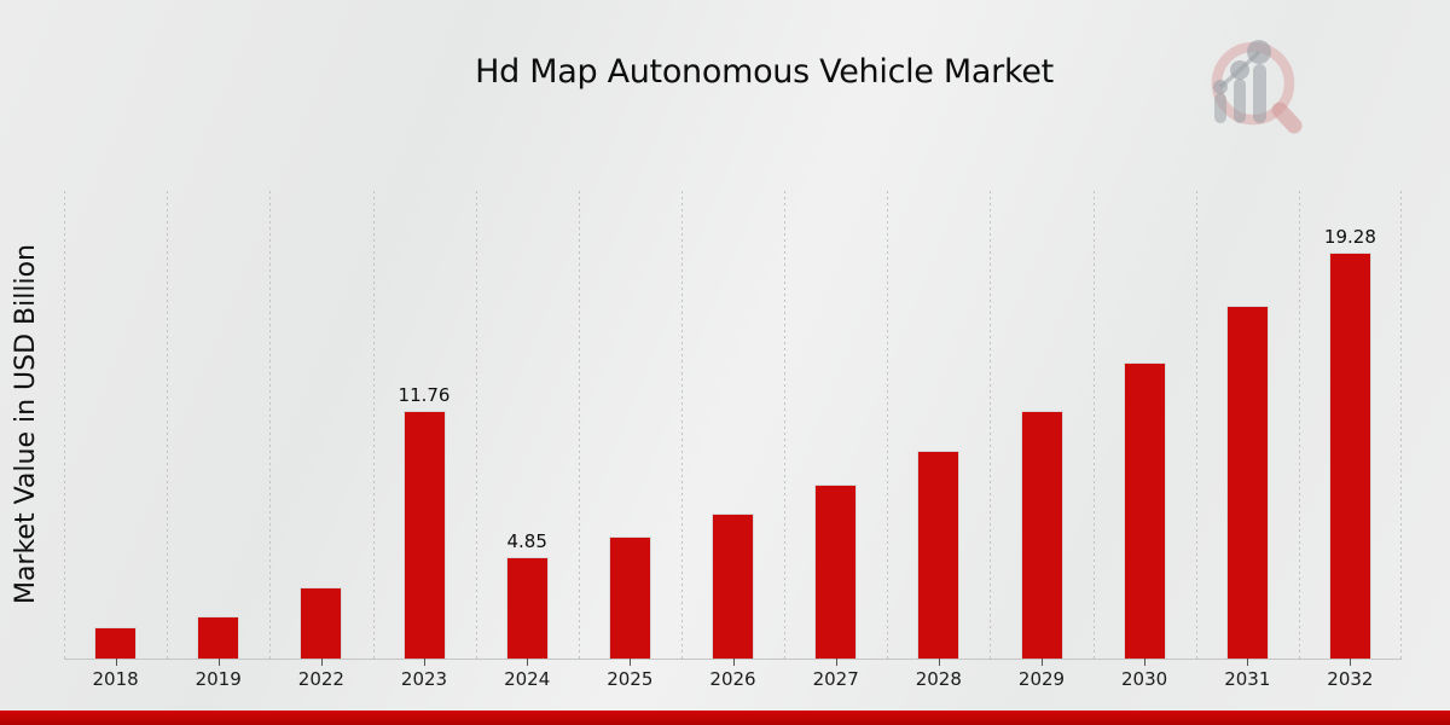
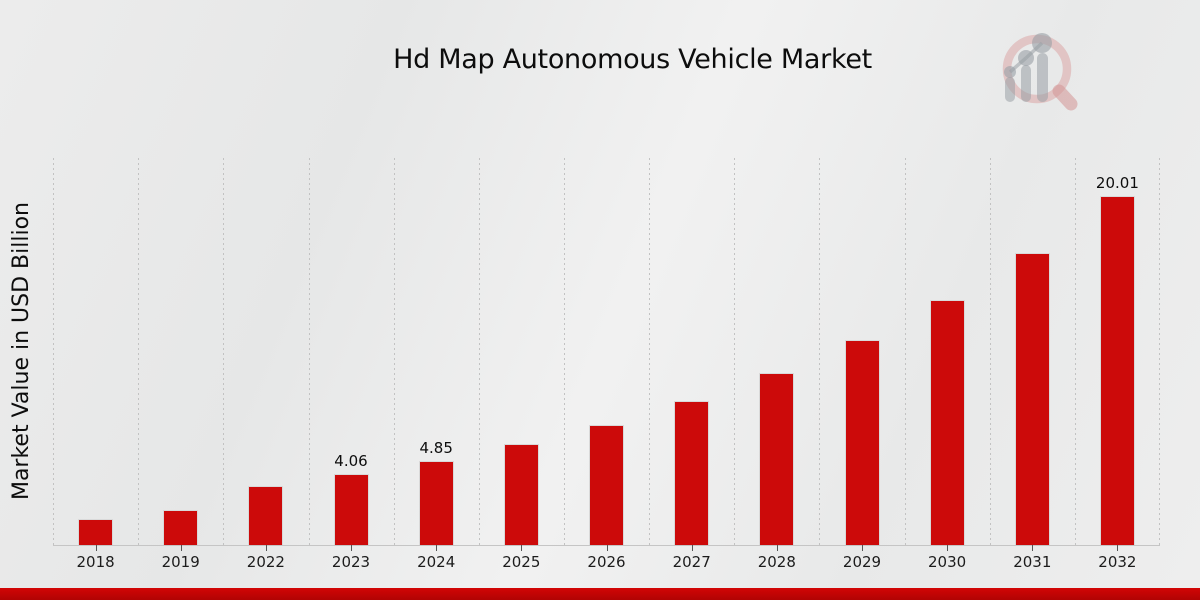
2023: 11.76 -> 4.06
2032: 19.28 -> 20.01
